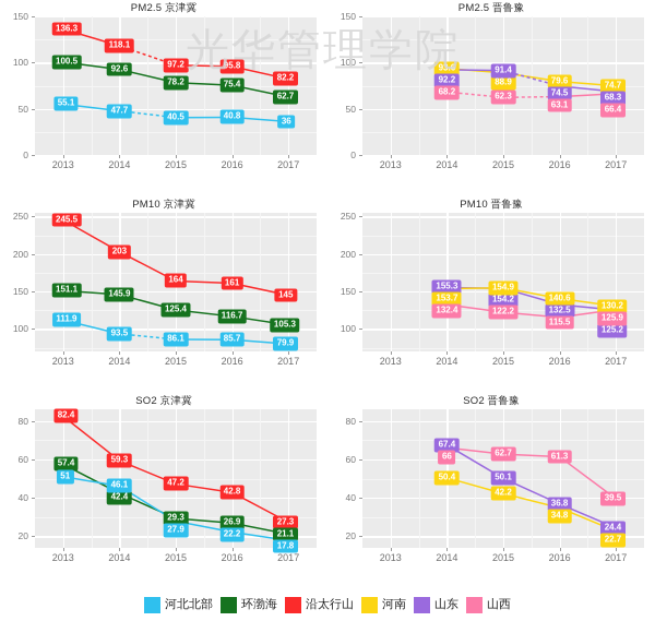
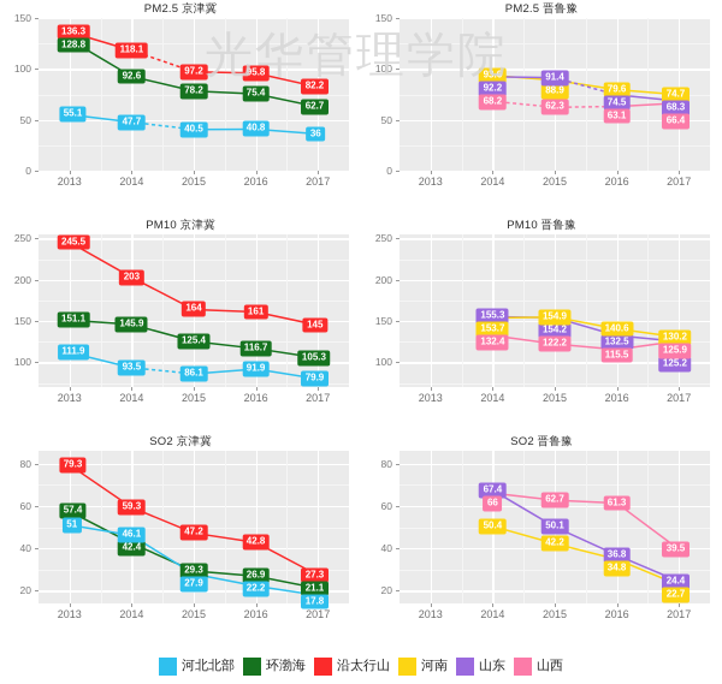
PM2.5 京津冀/环渤海/2013: 100.5 -> 128.8
PM10 京津冀/河北北部/2016: 85.7 -> 91.9
SO2 京津冀/沿太行山/2013: 82.4 -> 79.3
